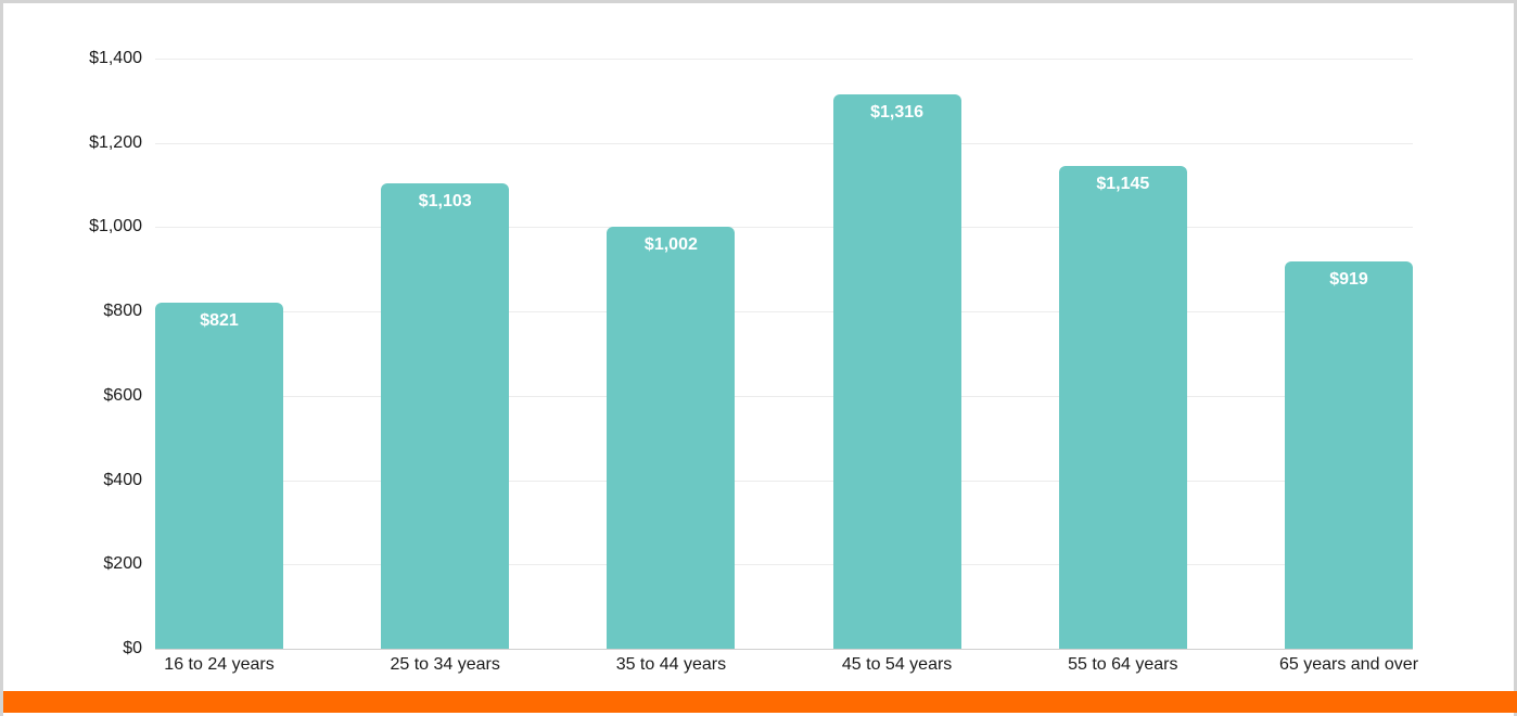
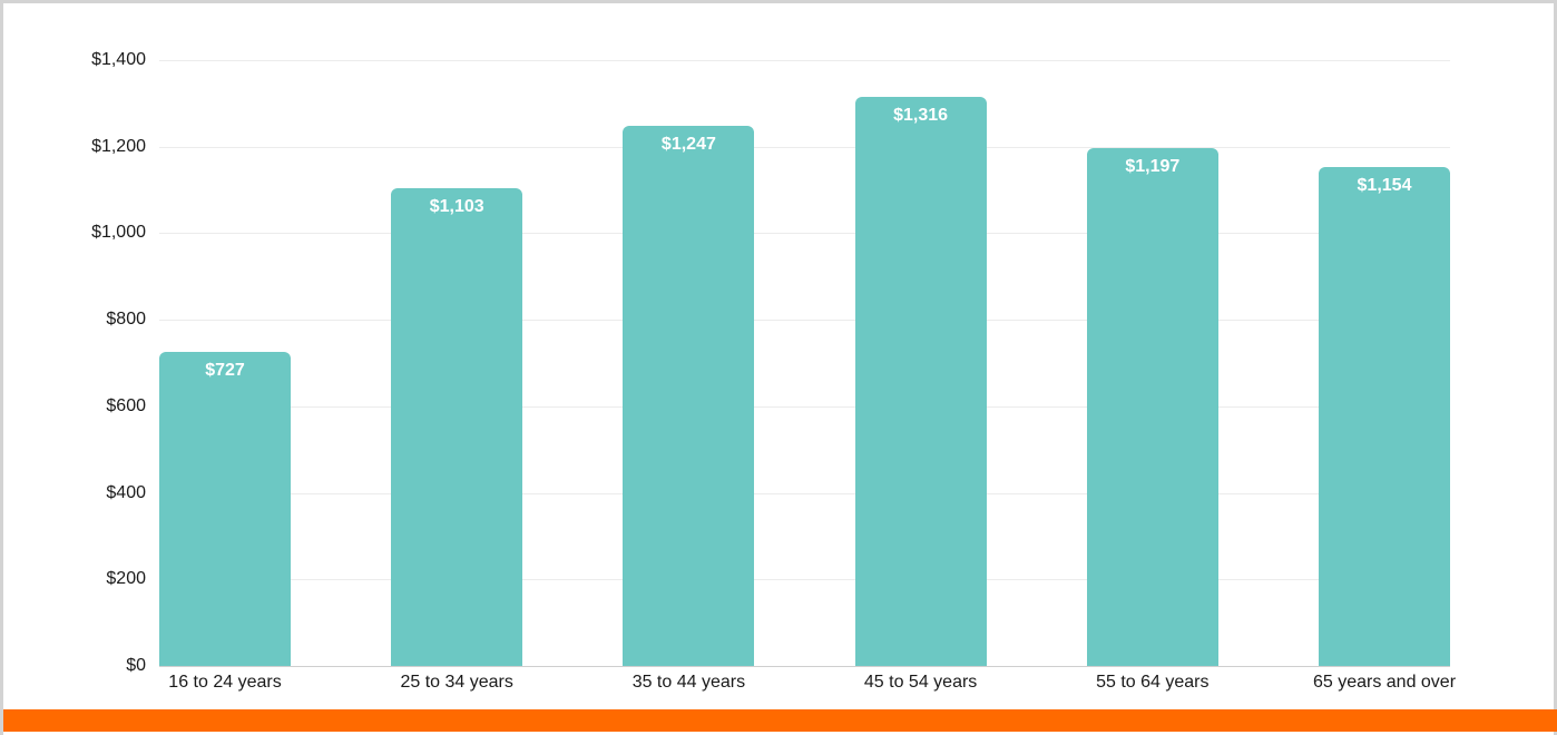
16 to 24 years: $821 -> $727
35 to 44 years: $1,002 -> $1,247
55 to 64 years: $1,145 -> $1,197
65 years and over: $919 -> $1,154
